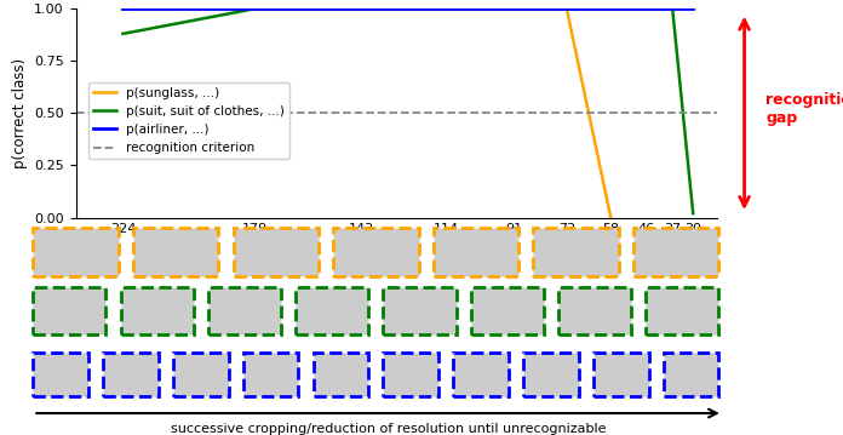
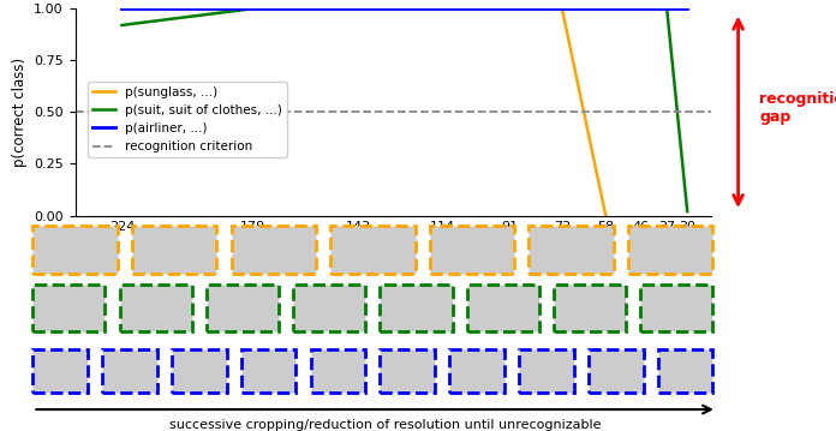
p(suit, suit of clothes, ...)/224: 0.88 -> 0.92
